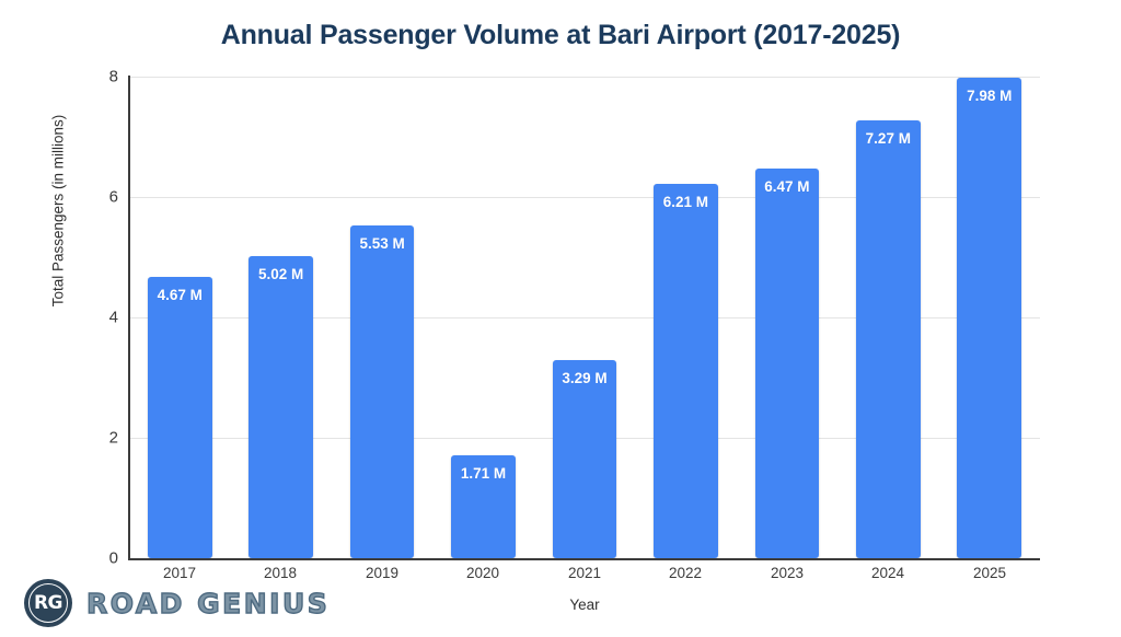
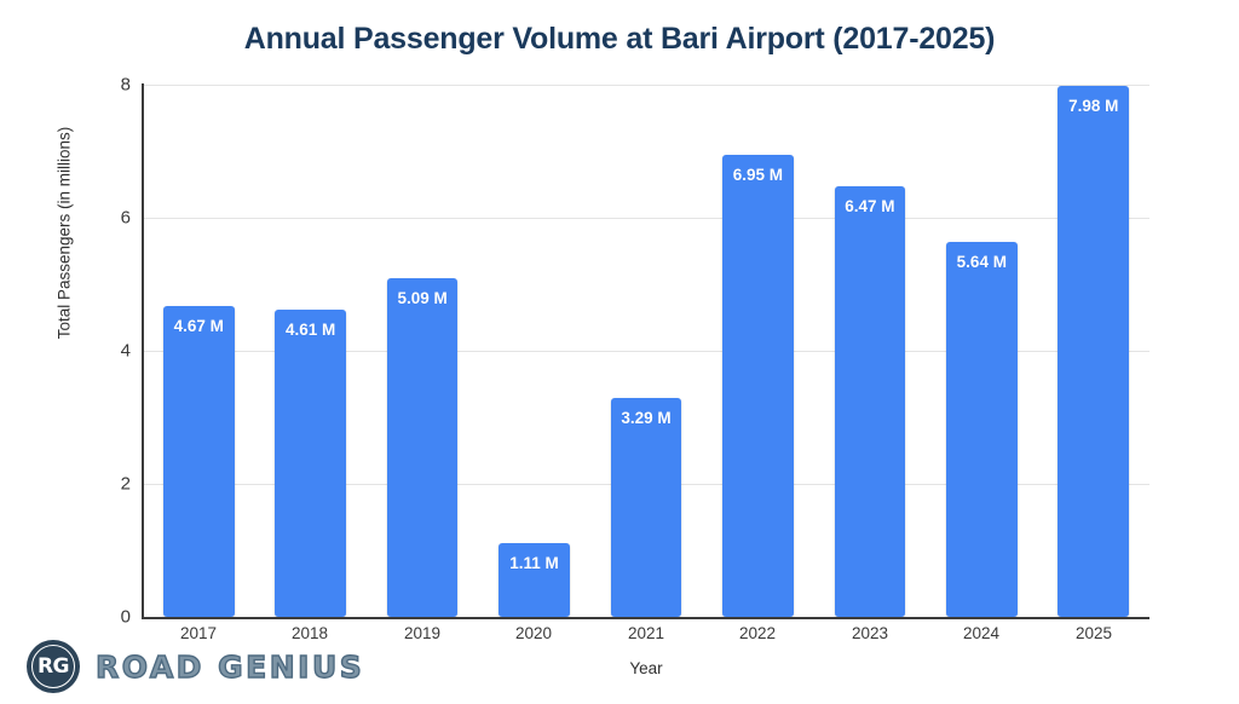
2018: 5.02 -> 4.61
2019: 5.53 -> 5.09
2020: 1.71 -> 1.11
2022: 6.21 -> 6.95
2024: 7.27 -> 5.64
